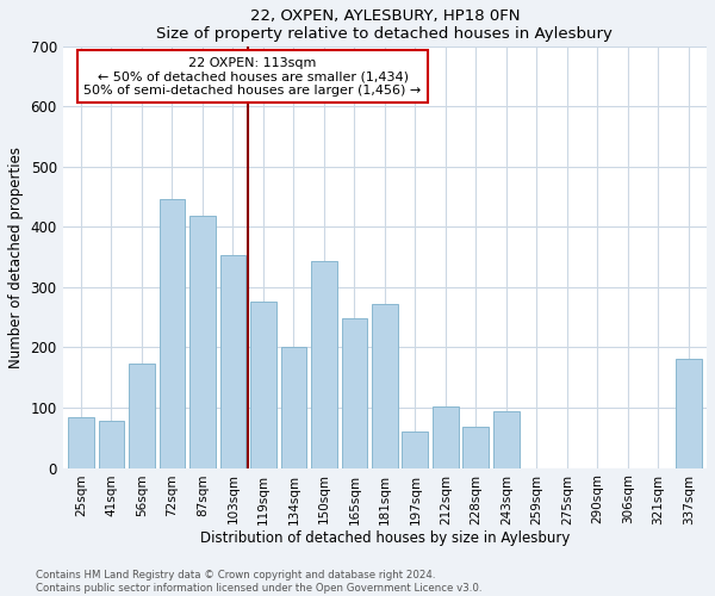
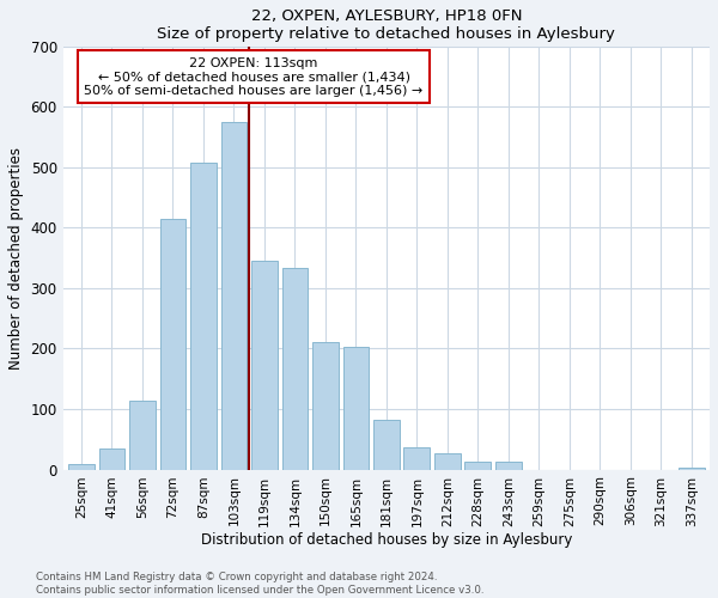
25sqm: 84 -> 8
41sqm: 78 -> 35
56sqm: 174 -> 113
72sqm: 446 -> 415
87sqm: 418 -> 508
103sqm: 354 -> 575
119sqm: 276 -> 345
134sqm: 200 -> 333
150sqm: 344 -> 210
165sqm: 248 -> 202
181sqm: 272 -> 83
197sqm: 60 -> 37
212sqm: 102 -> 26
228sqm: 68 -> 13
243sqm: 94 -> 13
337sqm: 182 -> 3
